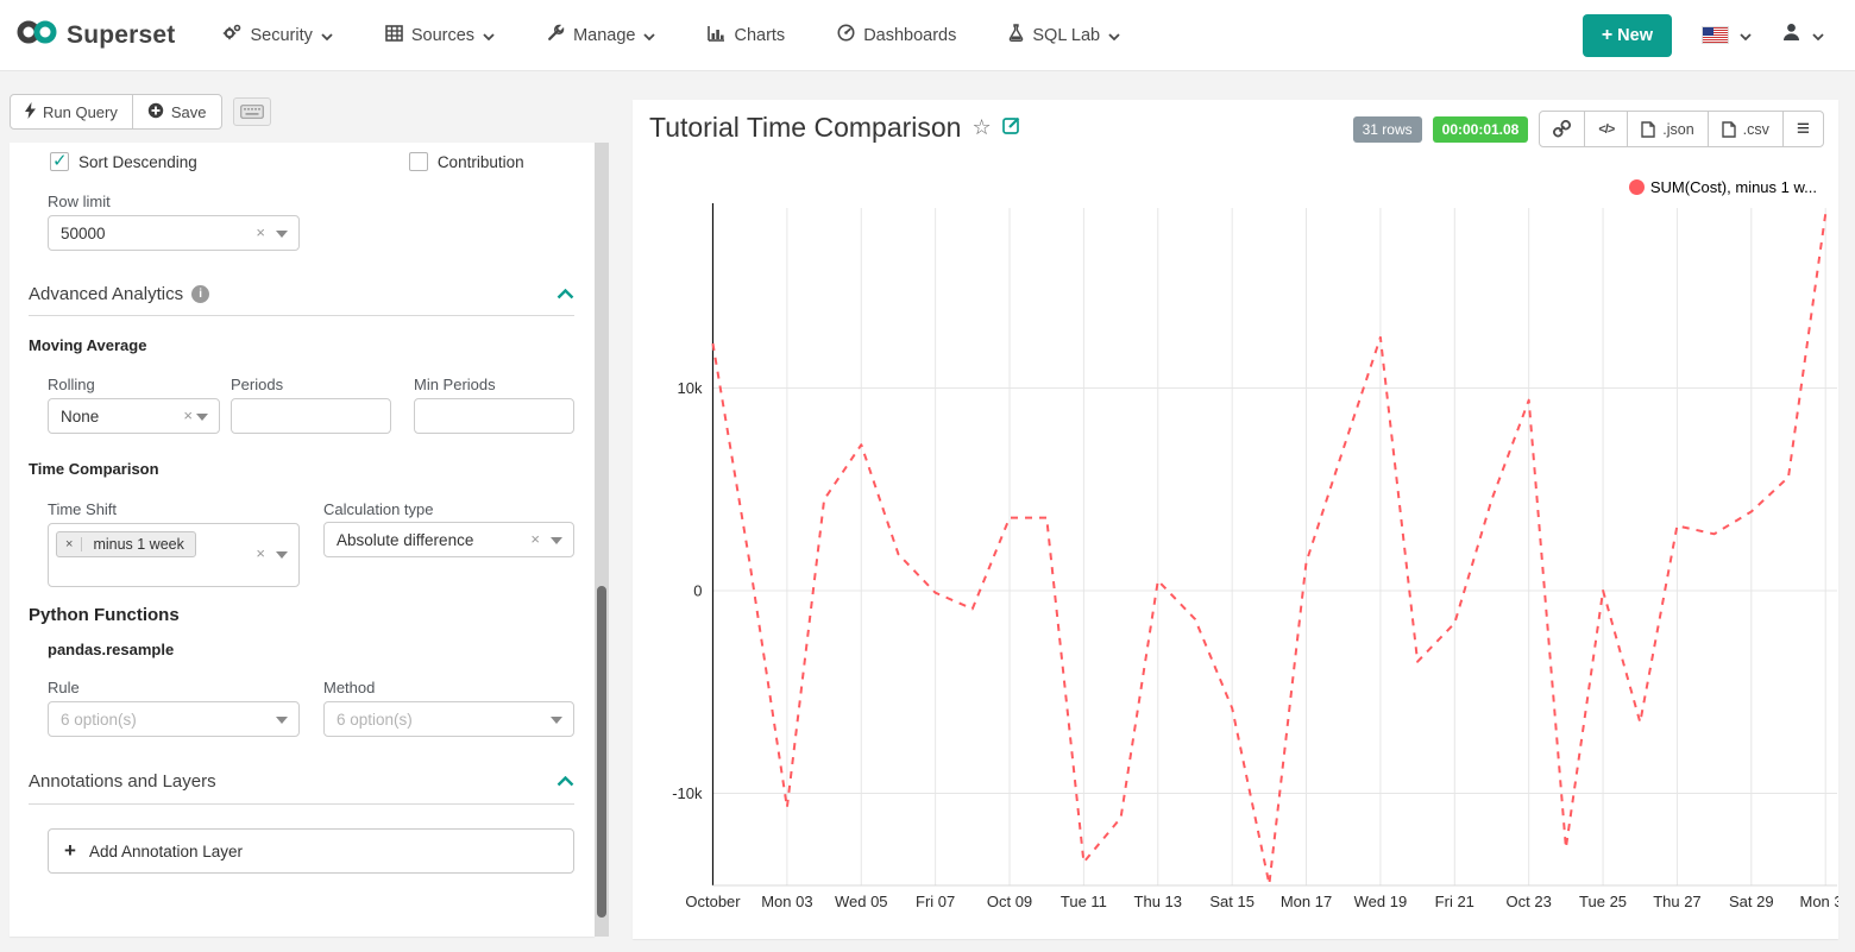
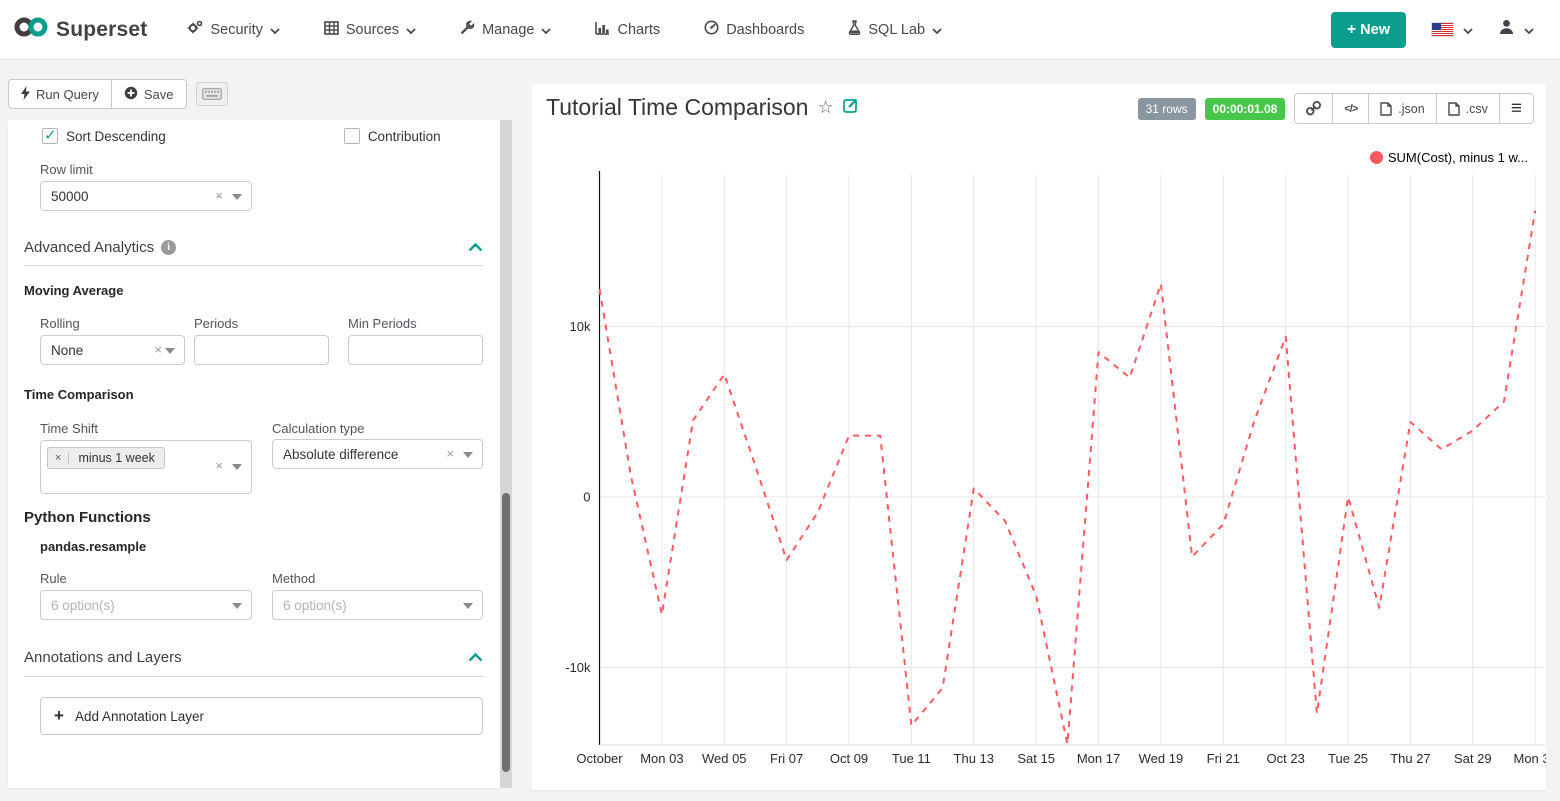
Mon 03: -10.7k -> -6.9k
Fri 07: -0.1k -> -3.7k
Mon 17: 1.4k -> 8.5k
Thu 27: 3.2k -> 4.4k
Mon 31: 18.6k -> 16.8k
